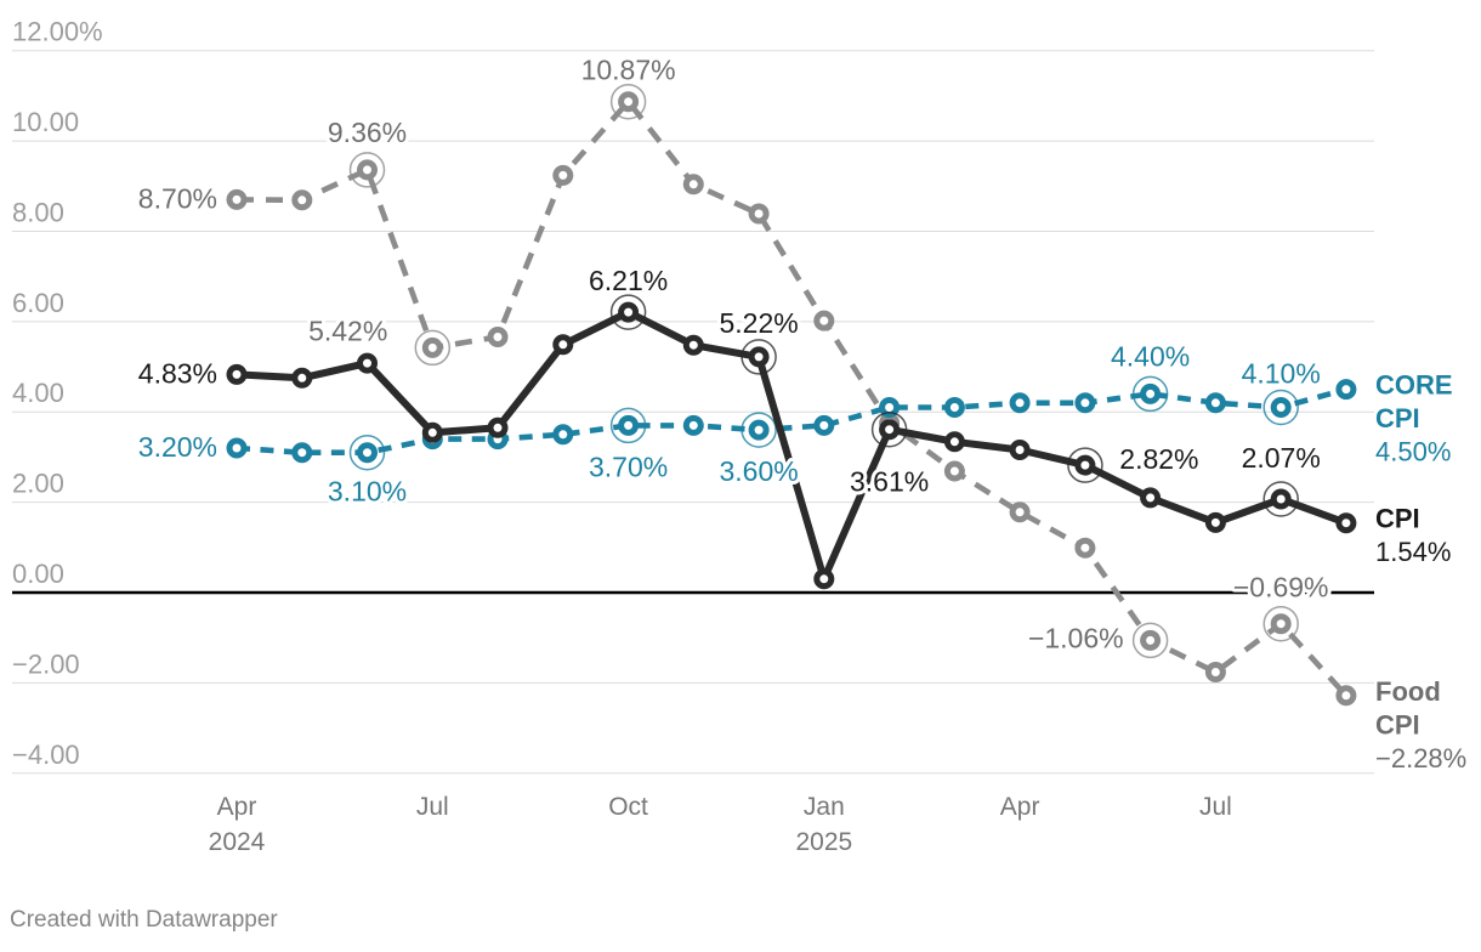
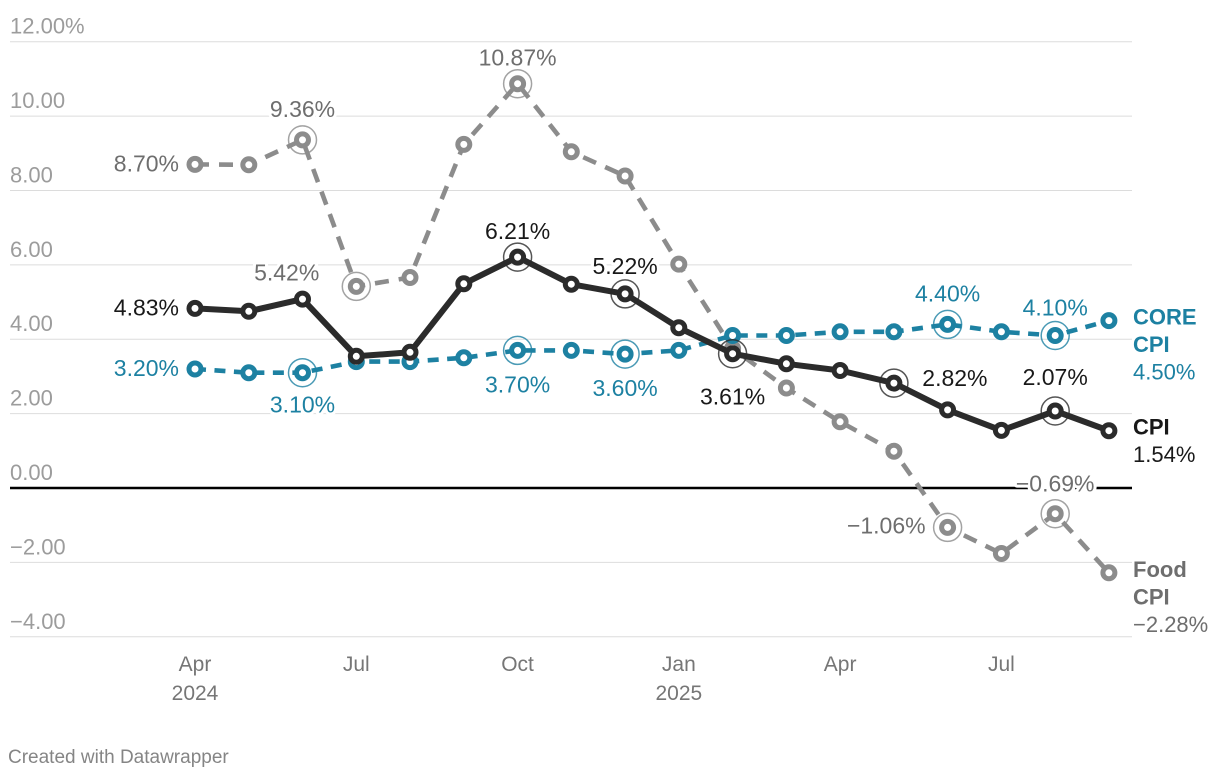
CPI/Jan 2025: 0.3% -> 4.3%
